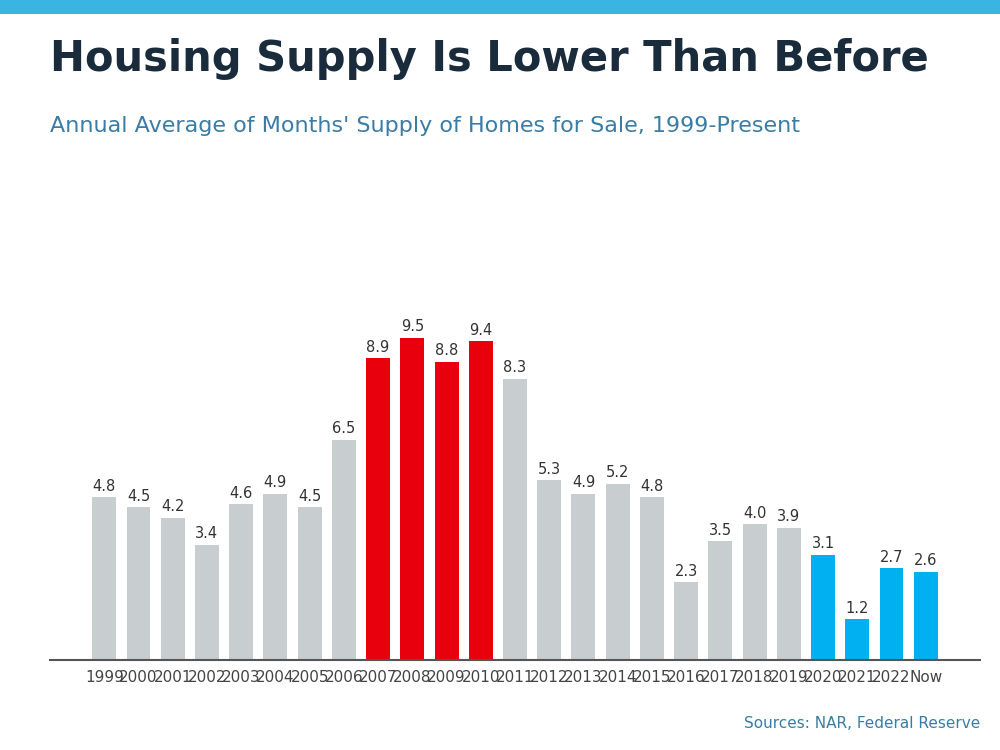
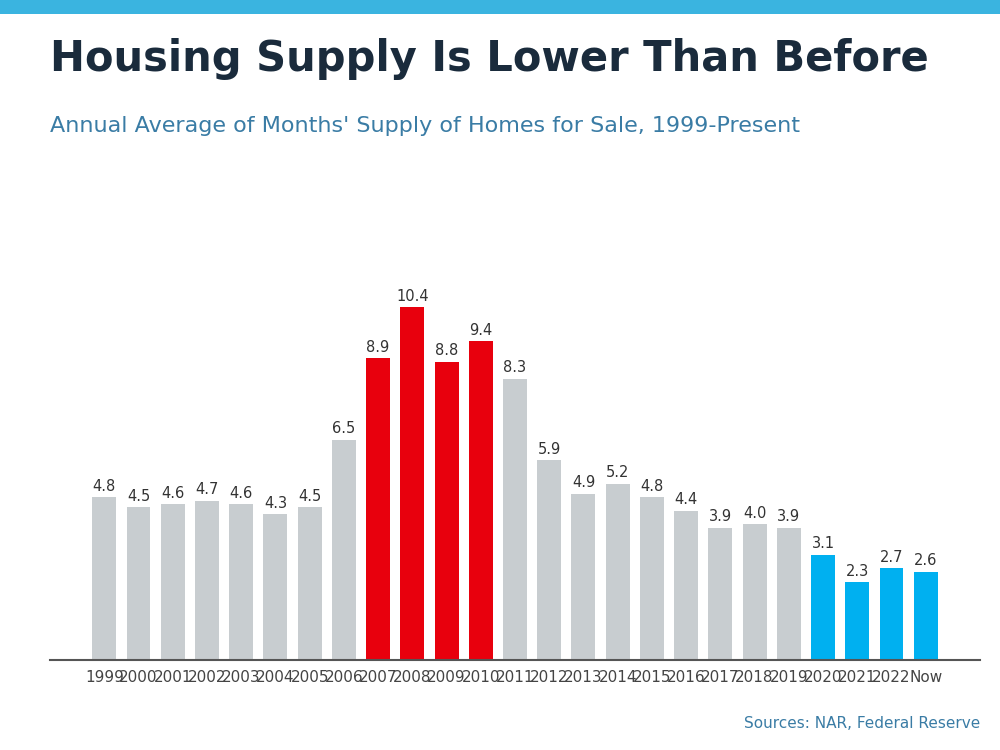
2001: 4.2 -> 4.6
2002: 3.4 -> 4.7
2004: 4.9 -> 4.3
2008: 9.5 -> 10.4
2012: 5.3 -> 5.9
2016: 2.3 -> 4.4
2017: 3.5 -> 3.9
2021: 1.2 -> 2.3
